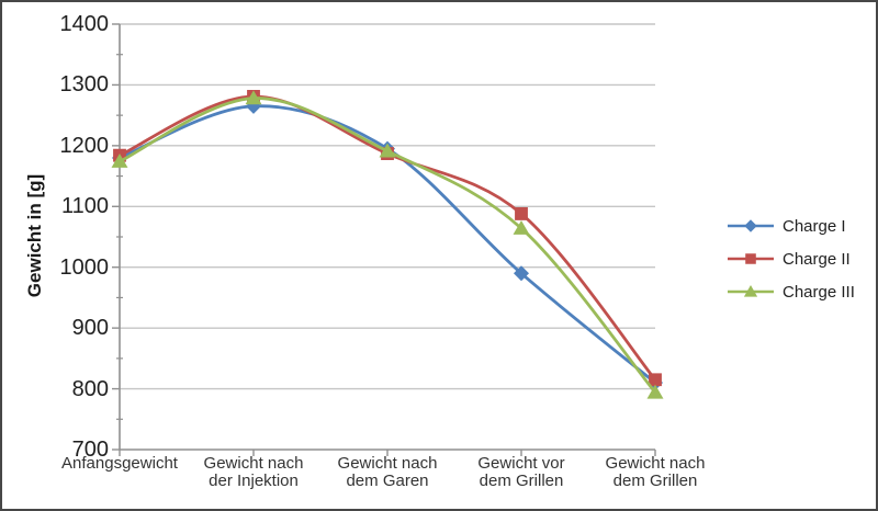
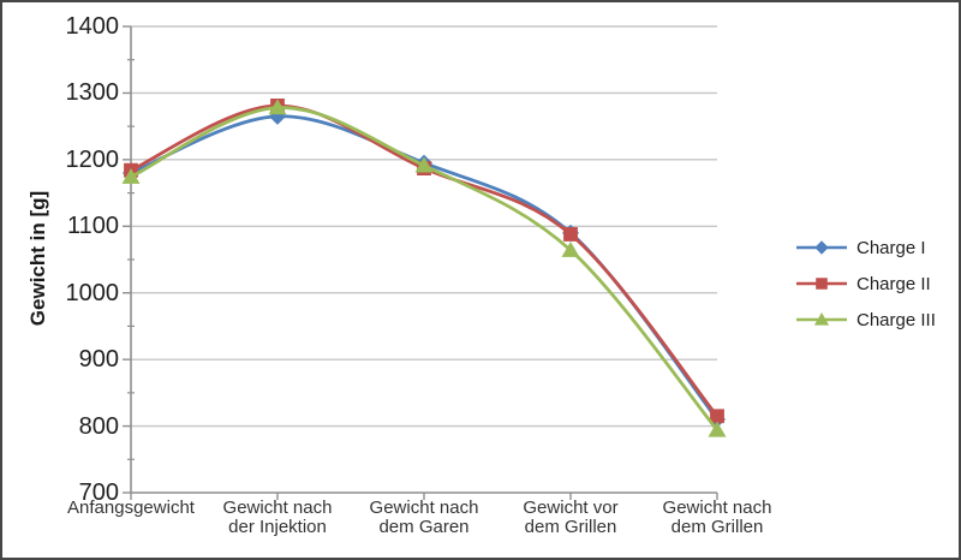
Charge I/Gewicht vor dem Grillen: 990 -> 1090
